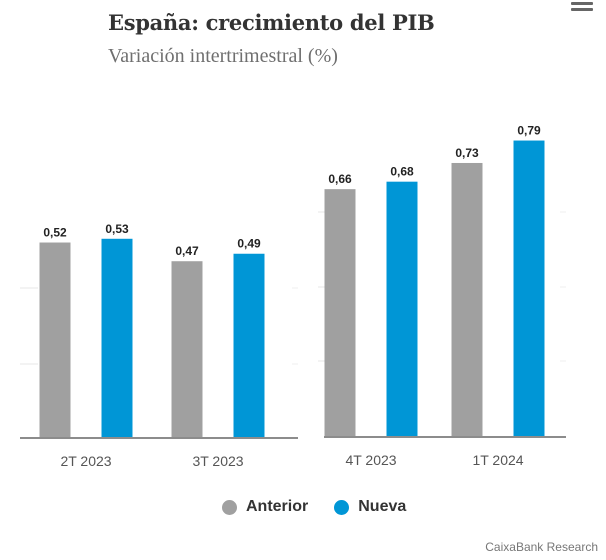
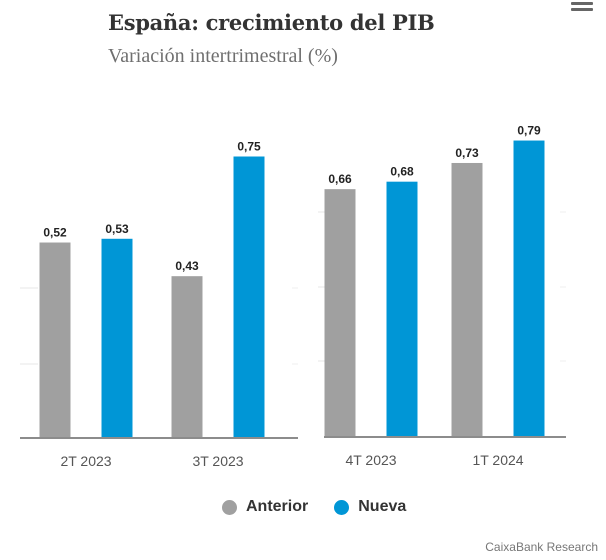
Anterior/3T 2023: 0,47 -> 0,43
Nueva/3T 2023: 0,49 -> 0,75
